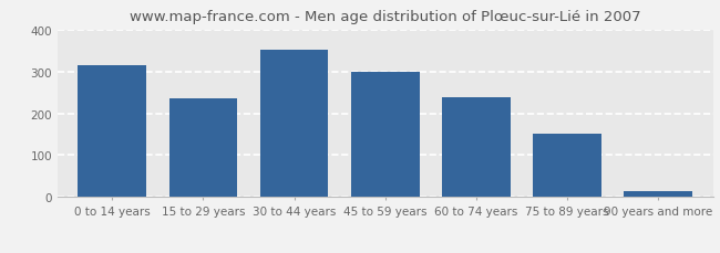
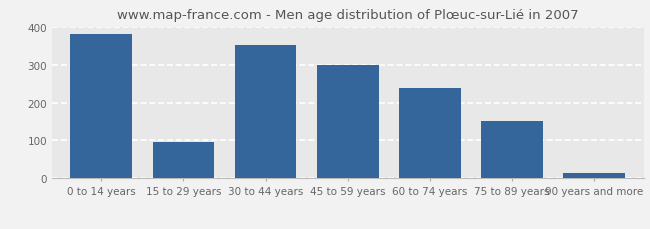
0 to 14 years: 315 -> 380
15 to 29 years: 236 -> 95
